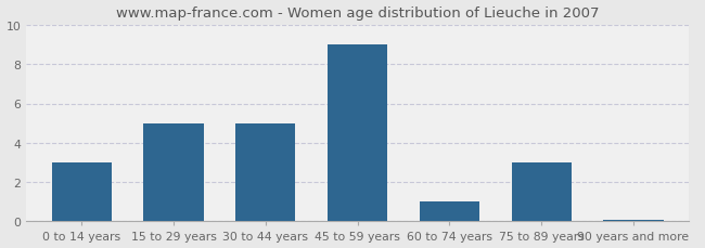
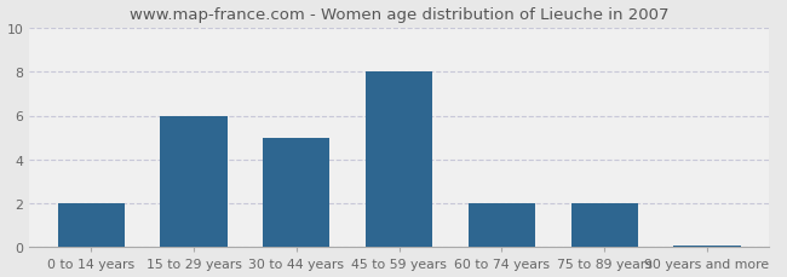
0 to 14 years: 3.0 -> 2.0
15 to 29 years: 5.0 -> 6.0
45 to 59 years: 9.0 -> 8.0
60 to 74 years: 1.0 -> 2.0
75 to 89 years: 3.0 -> 2.0
